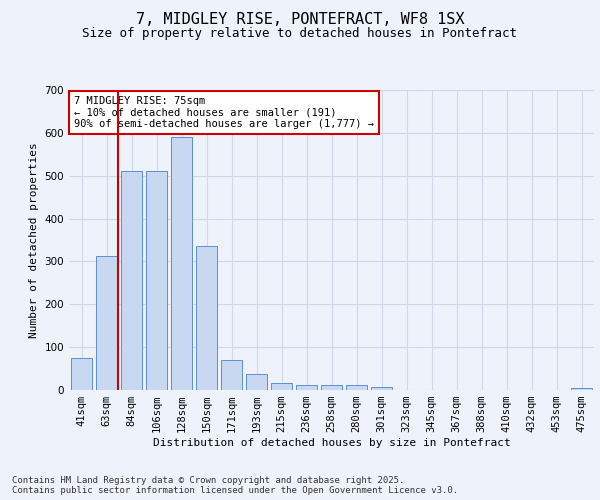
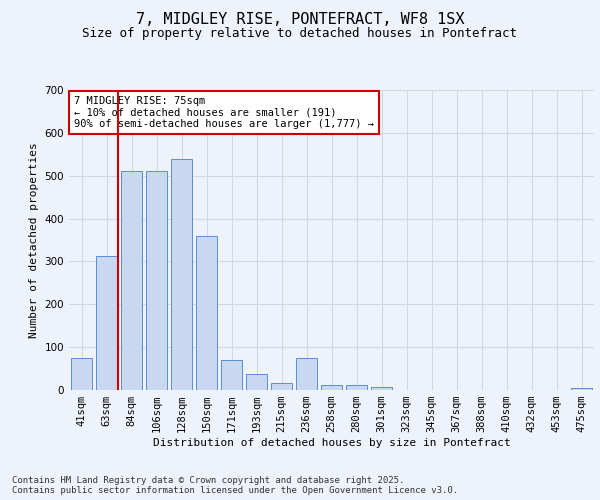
128sqm: 590 -> 540
150sqm: 335 -> 360
236sqm: 12 -> 75
